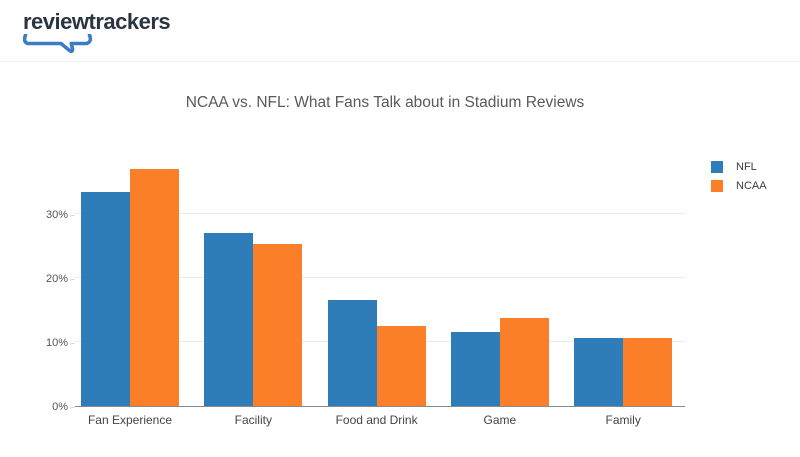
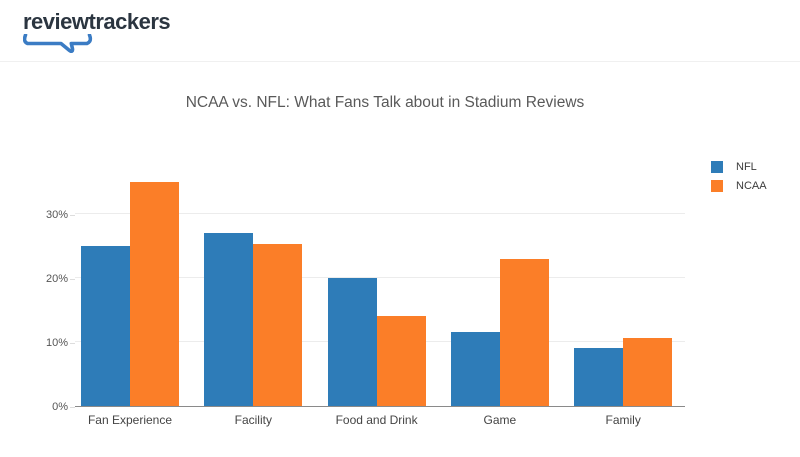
NFL/Fan Experience: 34% -> 25%
NCAA/Fan Experience: 37% -> 35%
NFL/Food and Drink: 16% -> 20%
NCAA/Food and Drink: 12% -> 14%
NCAA/Game: 14% -> 23%
NFL/Family: 11% -> 9%
